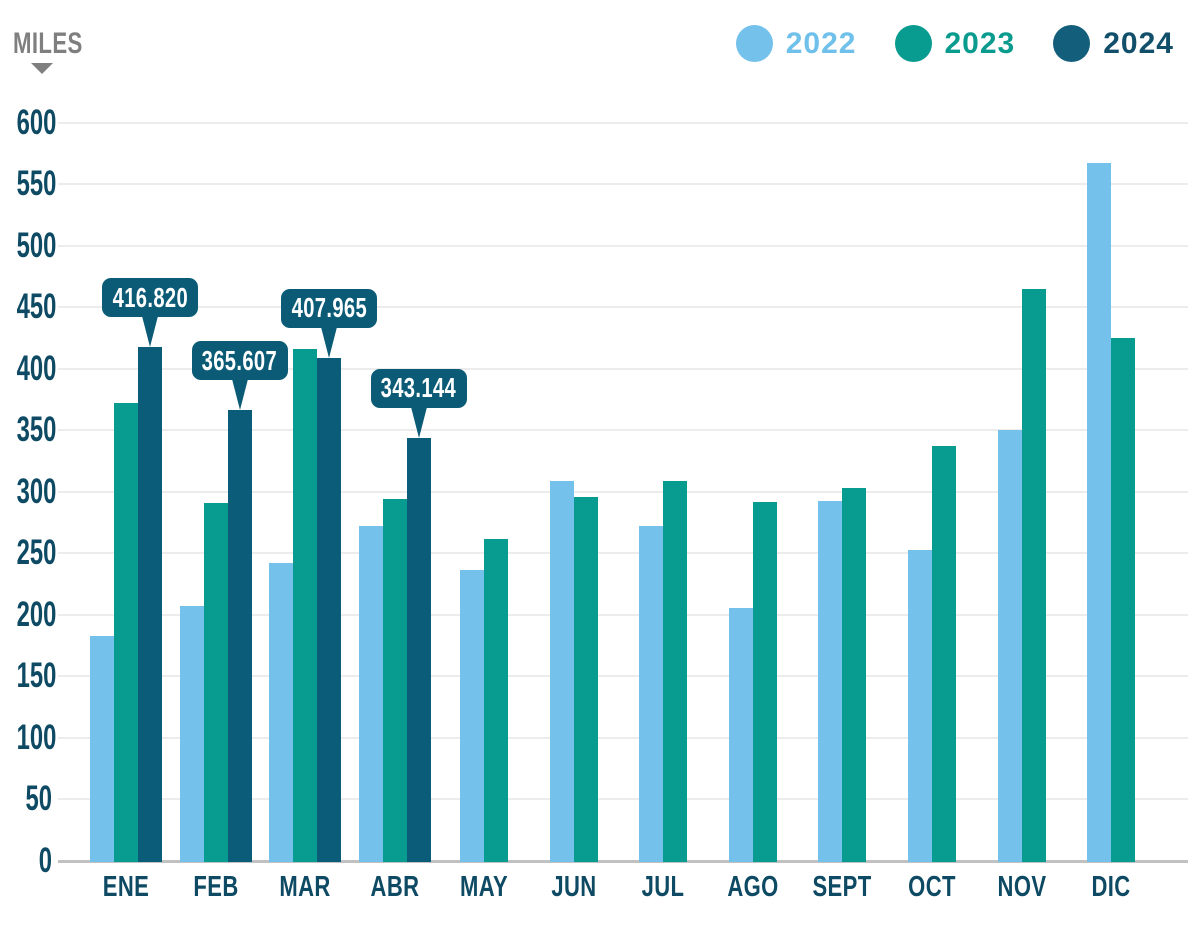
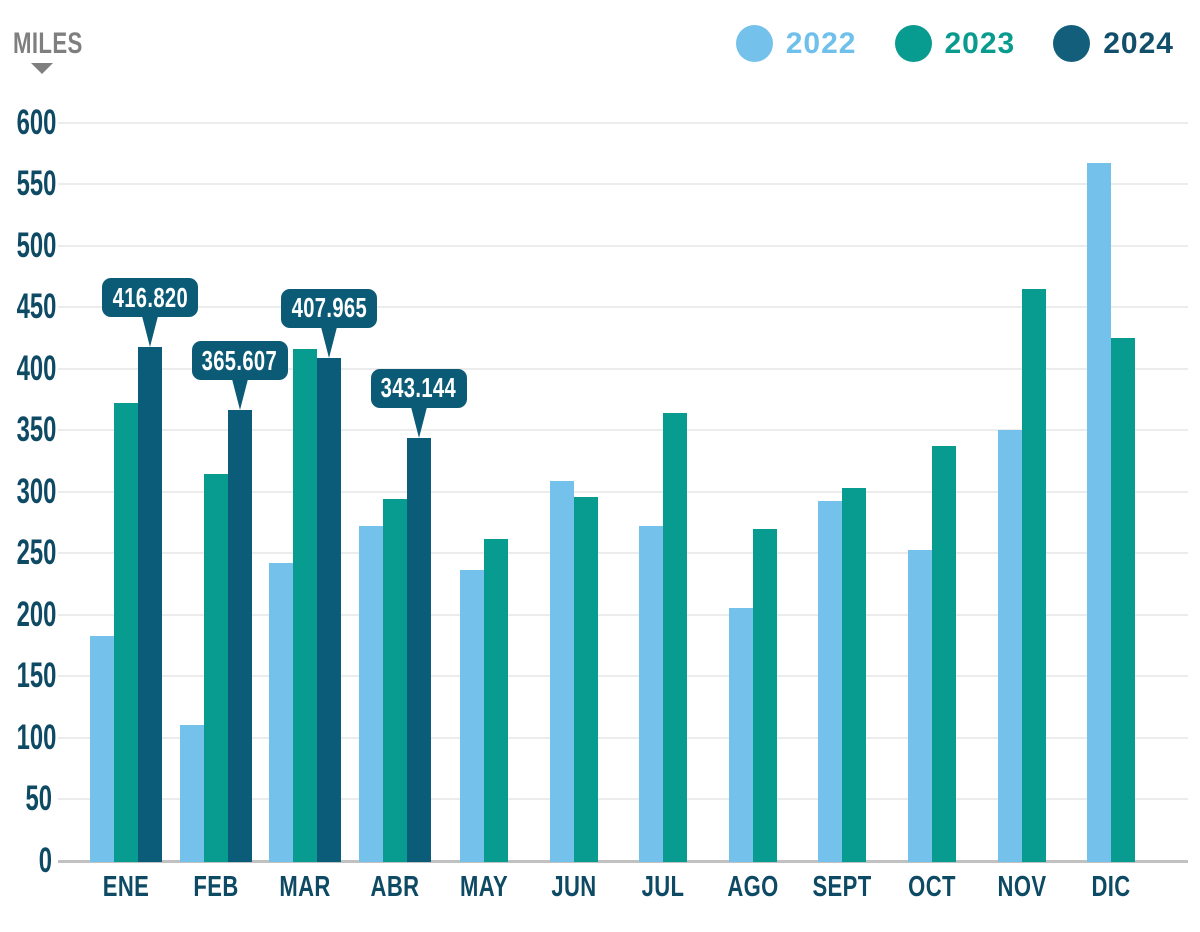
2022/FEB: 206 -> 110
2023/FEB: 290 -> 314
2023/JUL: 308 -> 363
2023/AGO: 291 -> 269
